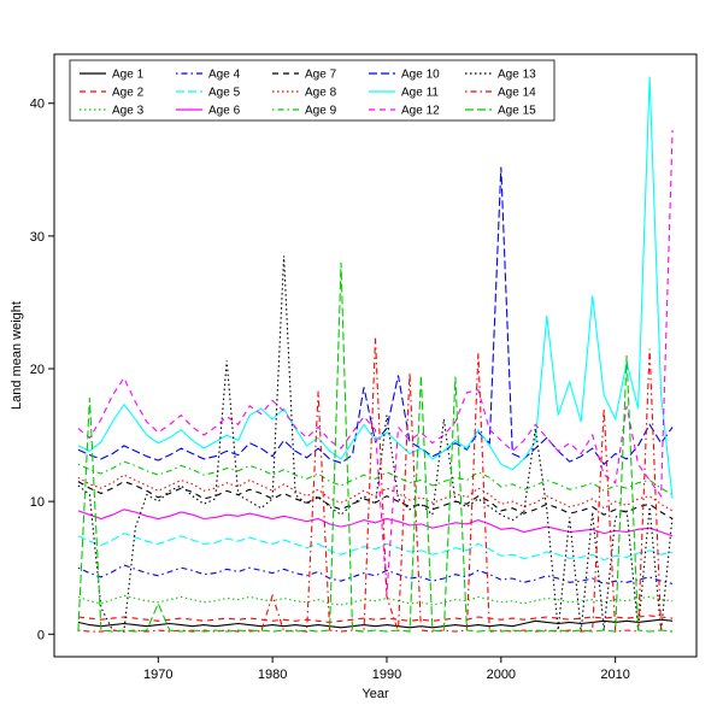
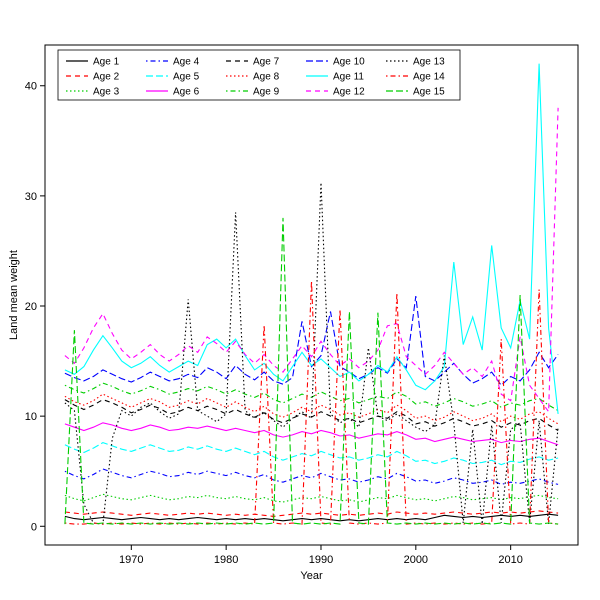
Age 15/1970: 2.3 -> 0.2
Age 12/1980: 17.6 -> 15.8
Age 14/1980: 2.9 -> 0.3
Age 12/1990: 3.0 -> 16.8
Age 13/1990: 16.5 -> 31.2
Age 14/1990: 2.8 -> 0.3
Age 10/2000: 35.2 -> 20.9
